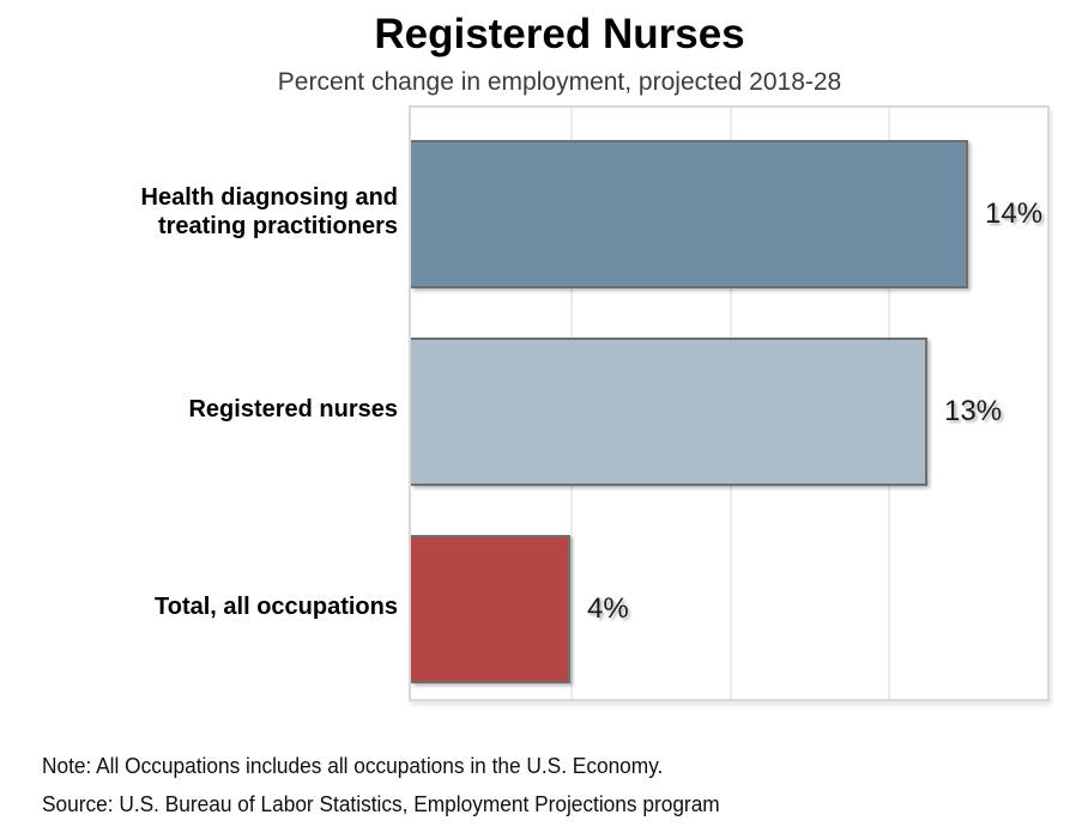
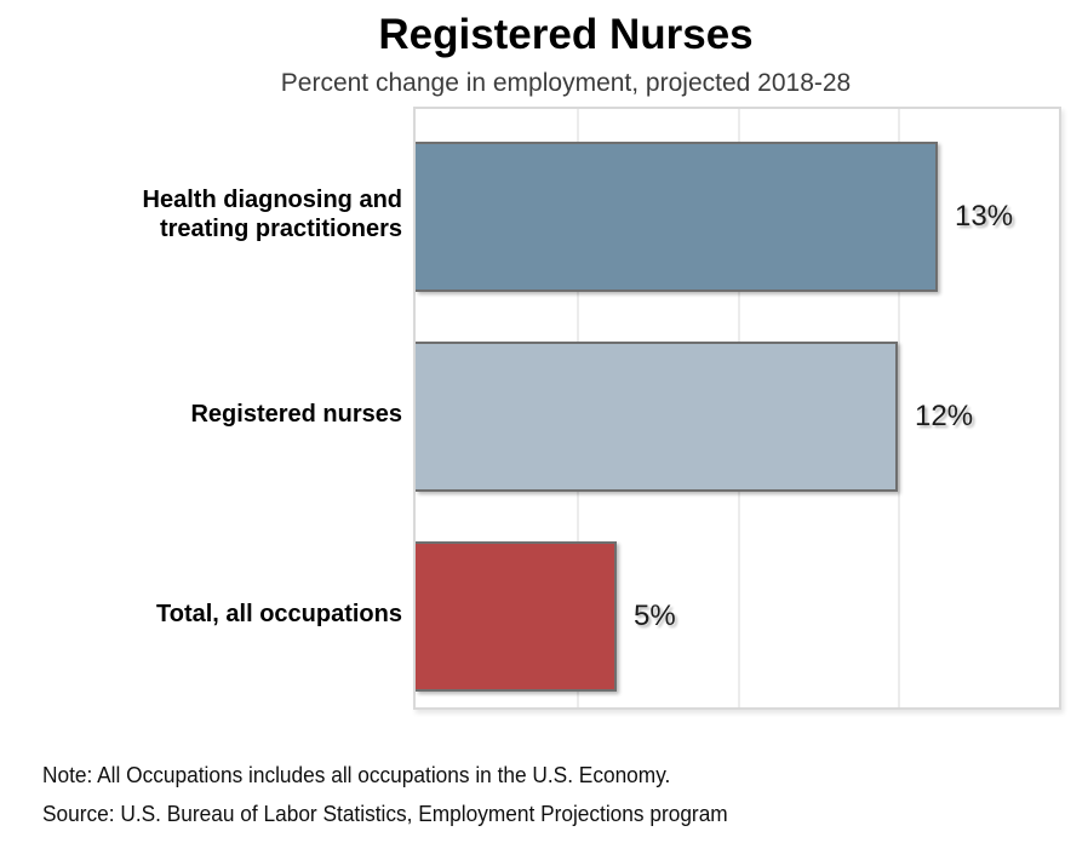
Health diagnosing and treating practitioners: 14% -> 13%
Registered nurses: 13% -> 12%
Total, all occupations: 4% -> 5%
